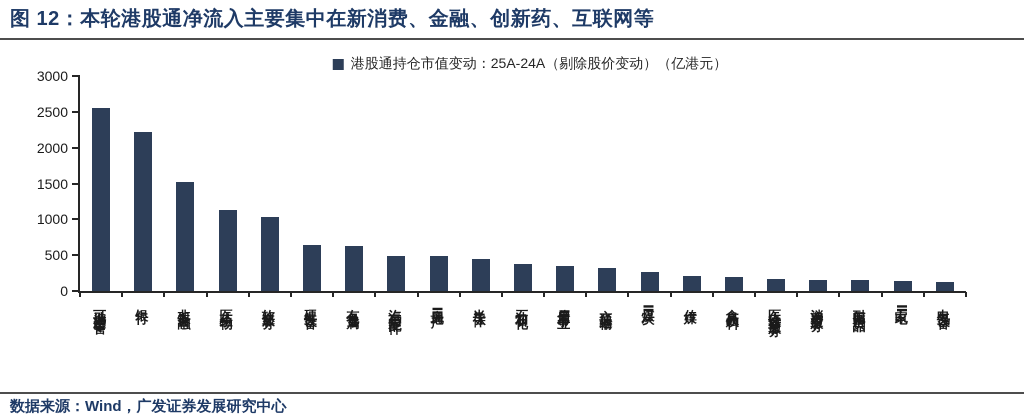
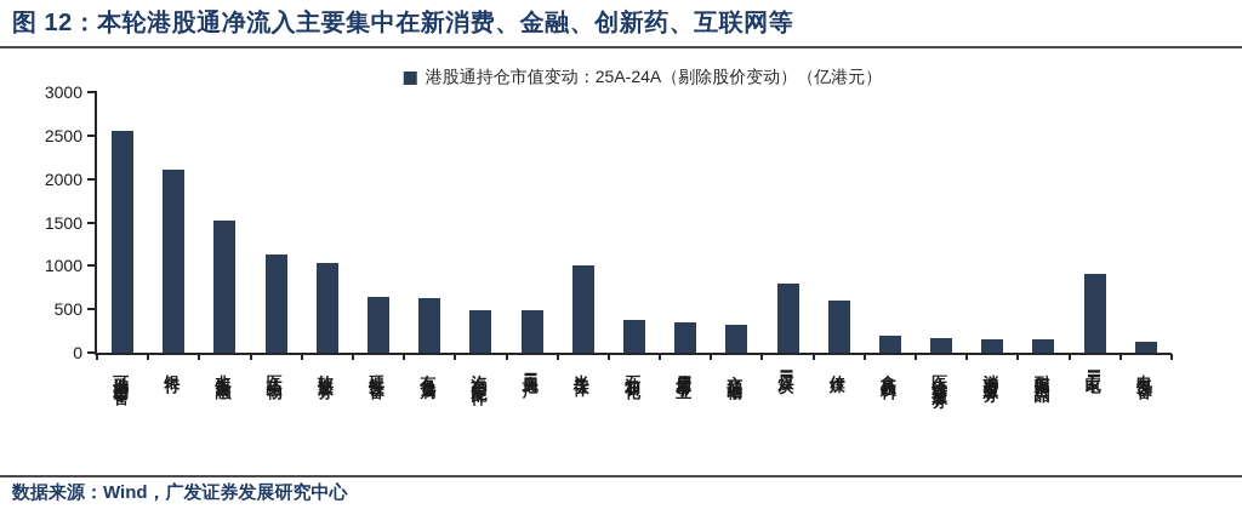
银行: 2200 -> 2100
半导体: 400 -> 1000
煤炭Ⅱ: 300 -> 800
传媒: 200 -> 600
家电Ⅱ: 100 -> 900
